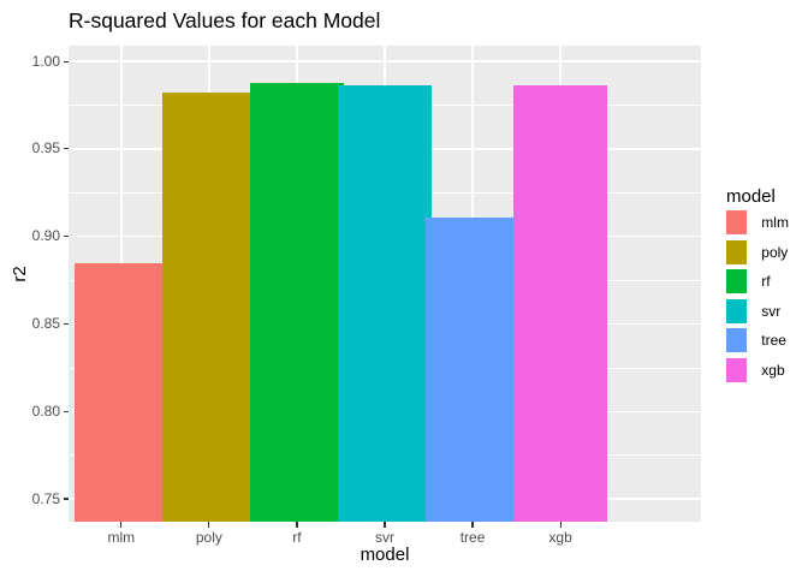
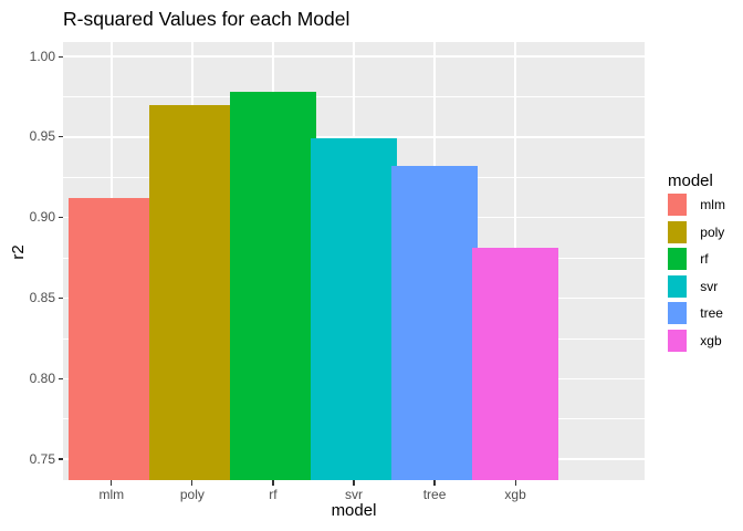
mlm: 0.885 -> 0.912
poly: 0.982 -> 0.970
rf: 0.988 -> 0.978
svr: 0.986 -> 0.949
tree: 0.911 -> 0.932
xgb: 0.986 -> 0.881
